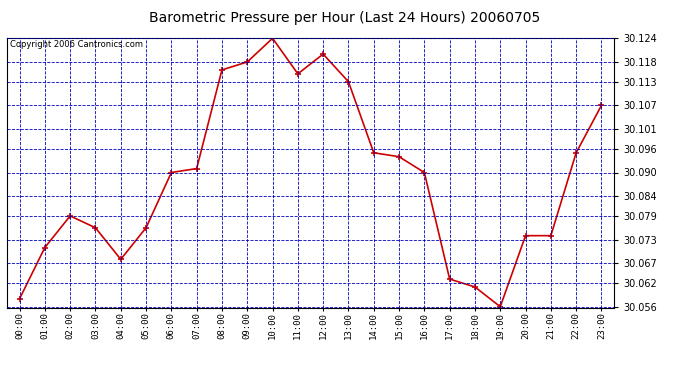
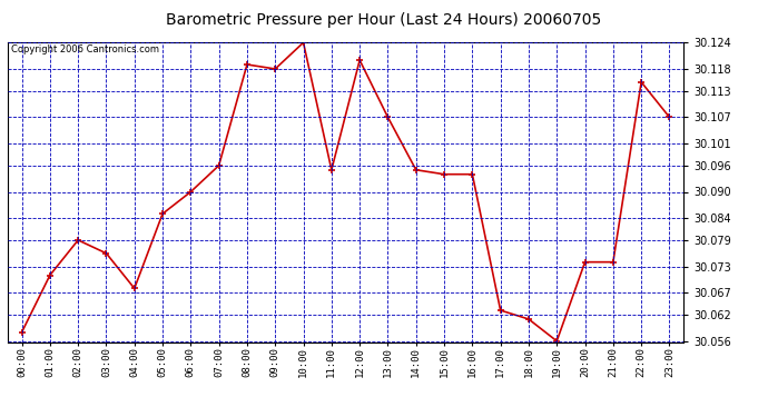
05:00: 30.076 -> 30.085
07:00: 30.091 -> 30.096
08:00: 30.116 -> 30.119
11:00: 30.115 -> 30.095
13:00: 30.113 -> 30.107
16:00: 30.090 -> 30.094
22:00: 30.095 -> 30.115
